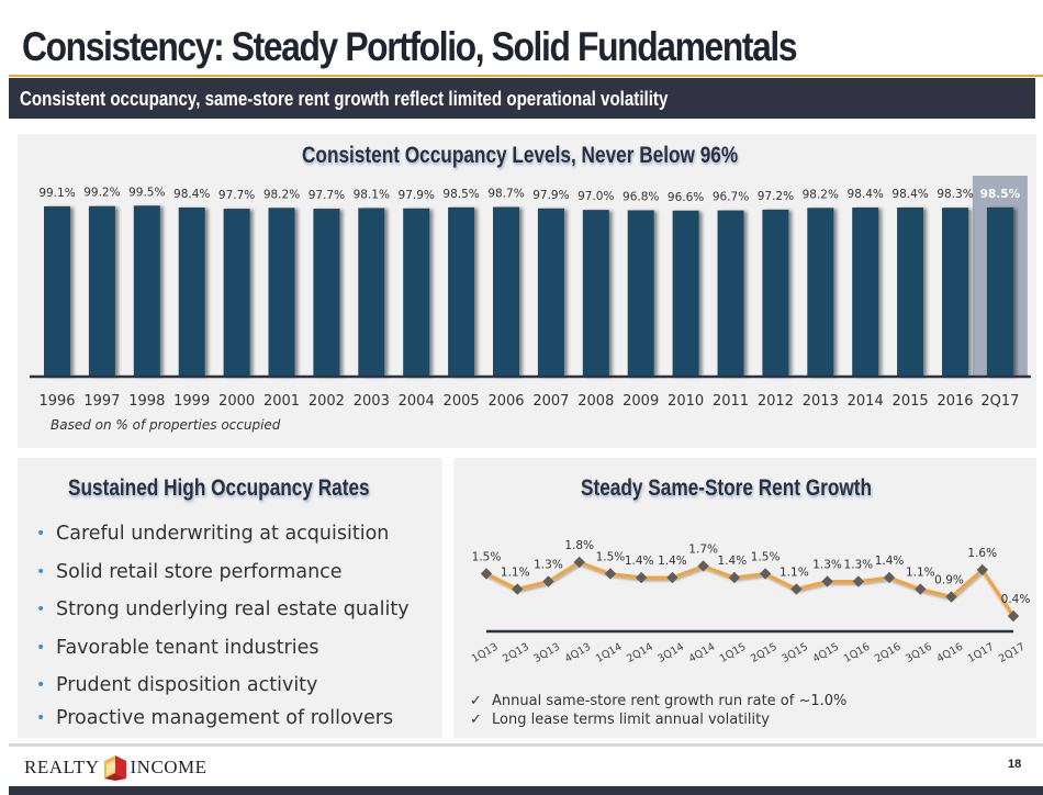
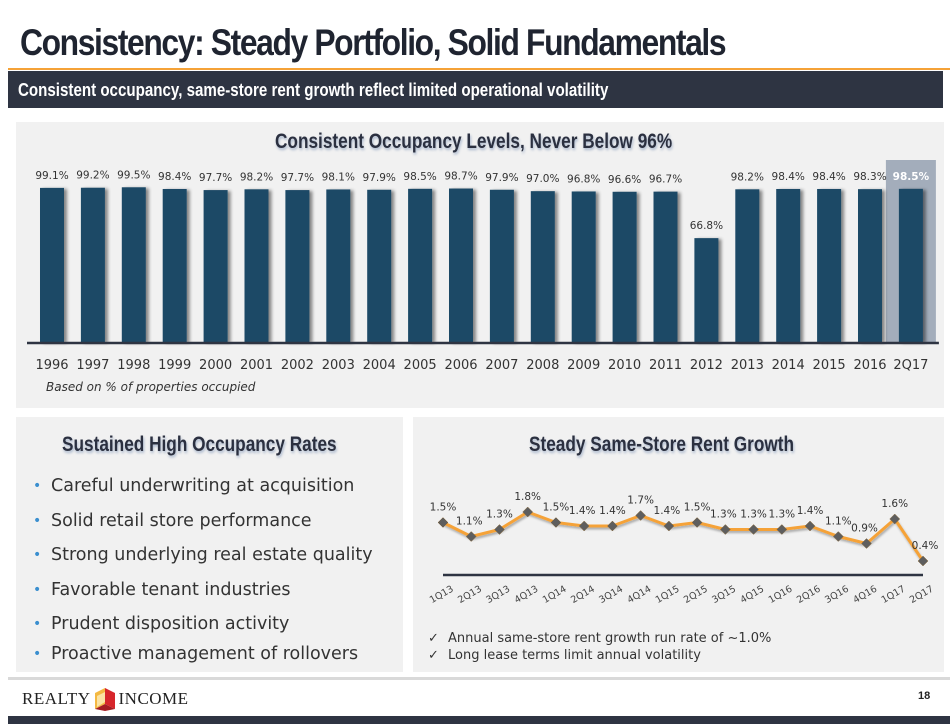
Consistent Occupancy Levels, Never Below 96%/2012: 97.2% -> 66.8%
Steady Same-Store Rent Growth/3Q15: 1.1% -> 1.3%
